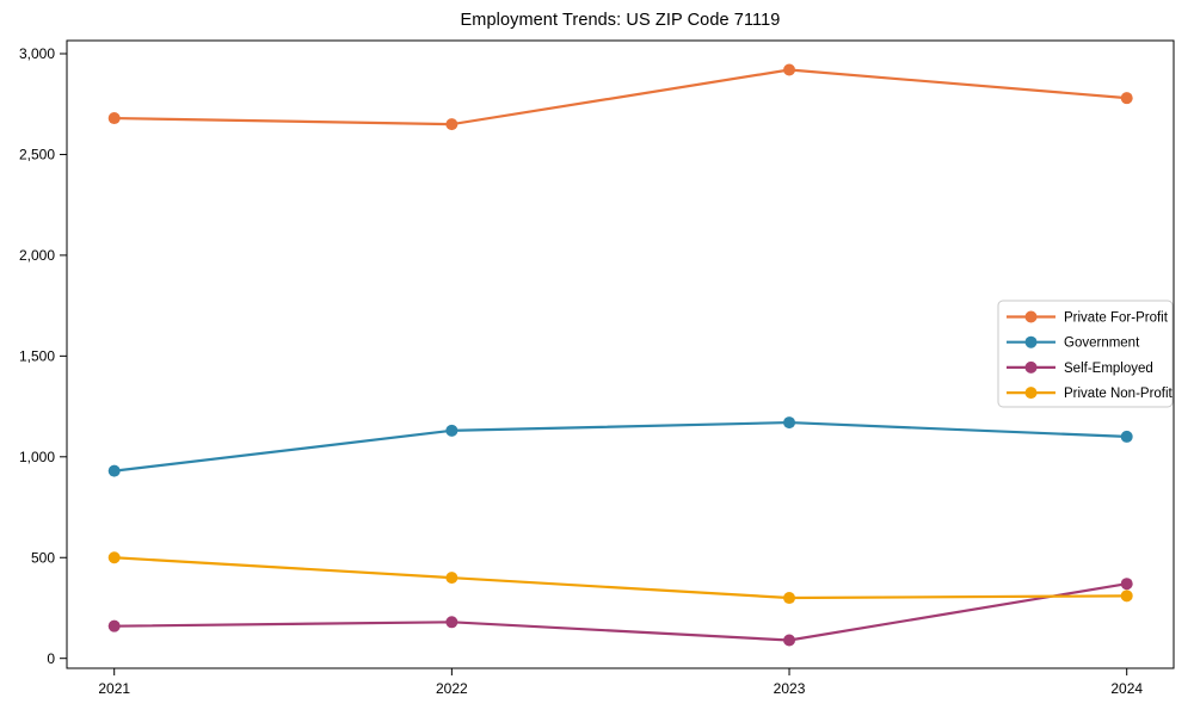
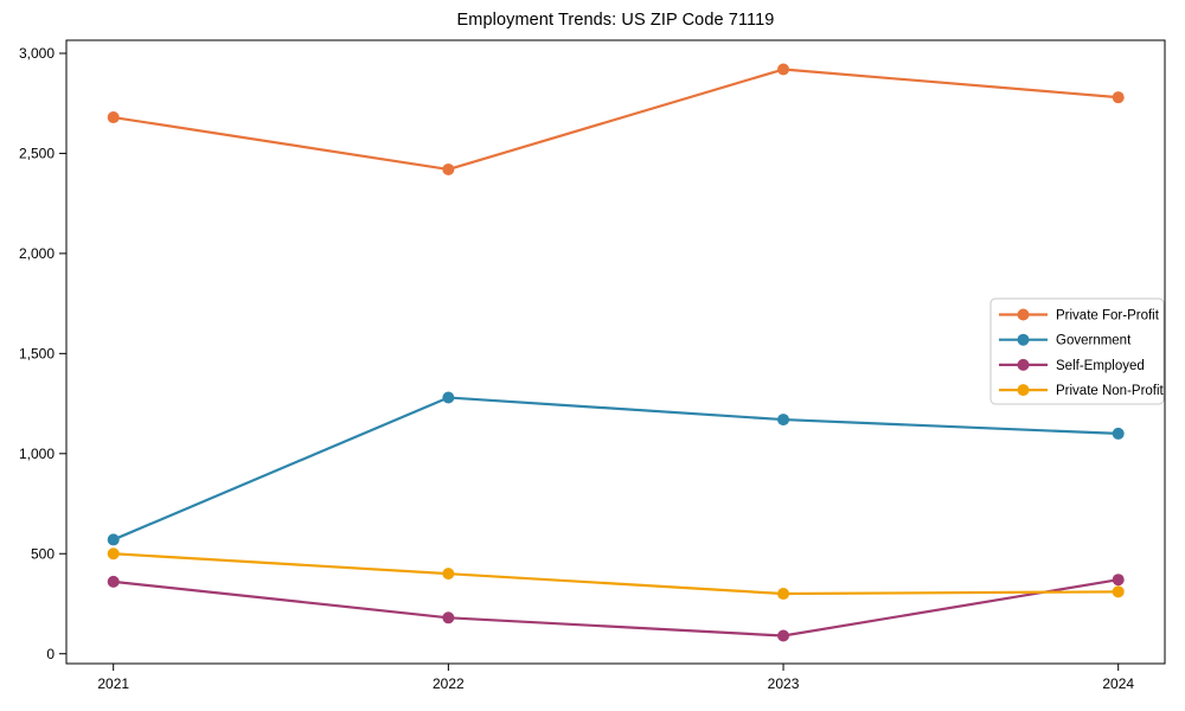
Government/2021: 930 -> 570
Self-Employed/2021: 160 -> 360
Private For-Profit/2022: 2650 -> 2420
Government/2022: 1130 -> 1280
